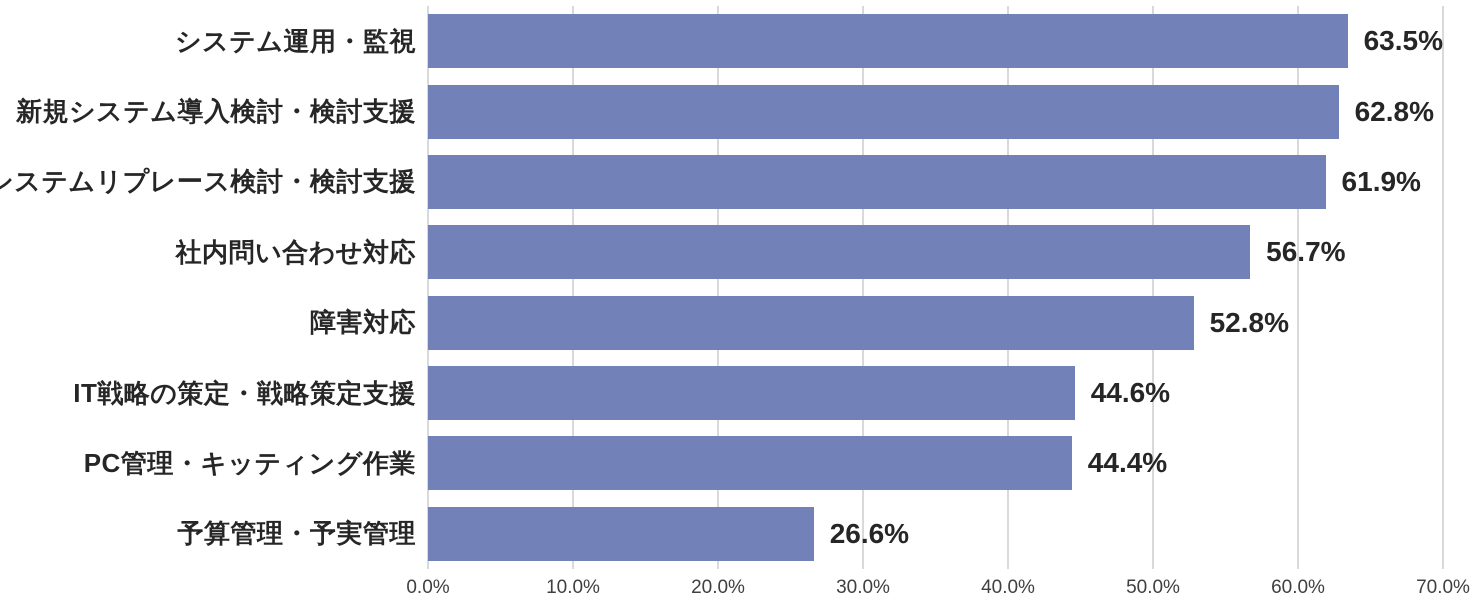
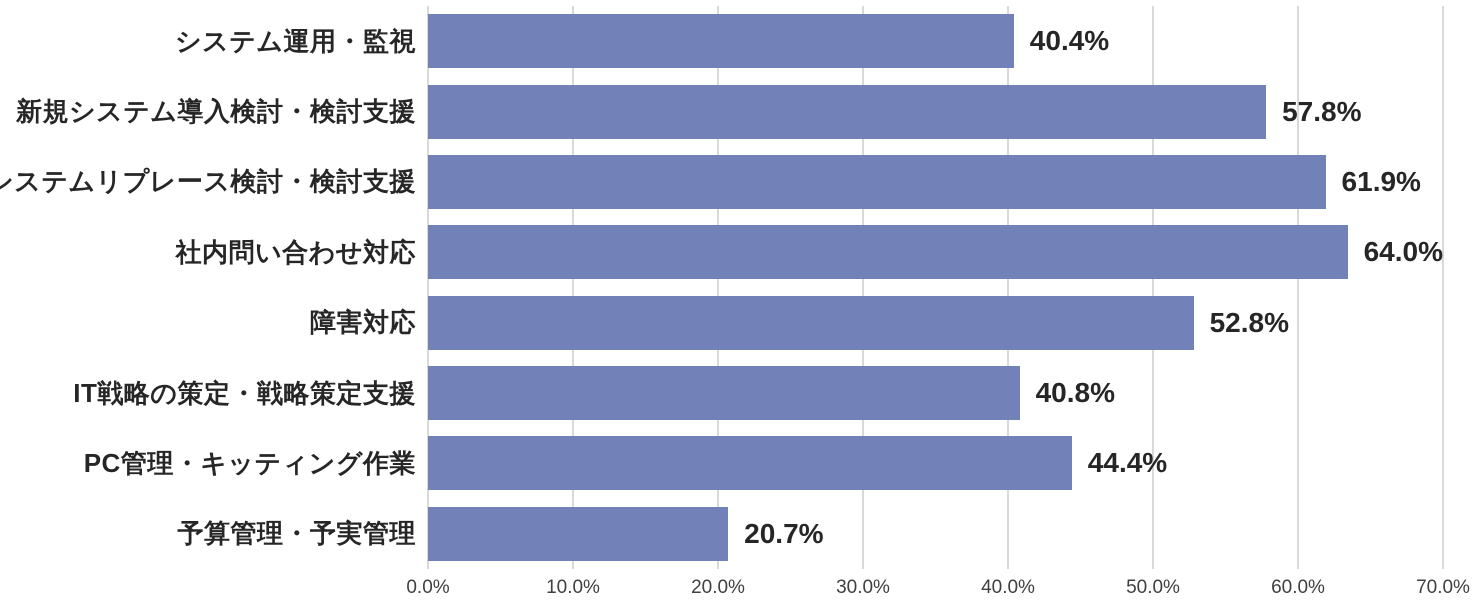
システム運用・監視: 63.5% -> 40.4%
新規システム導入検討・検討支援: 62.8% -> 57.8%
社内問い合わせ対応: 56.7% -> 64.0%
IT戦略の策定・戦略策定支援: 44.6% -> 40.8%
予算管理・予実管理: 26.6% -> 20.7%
